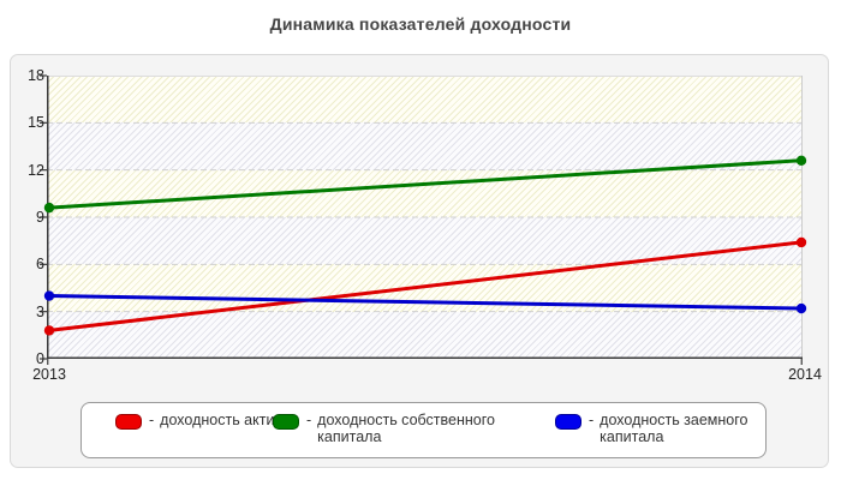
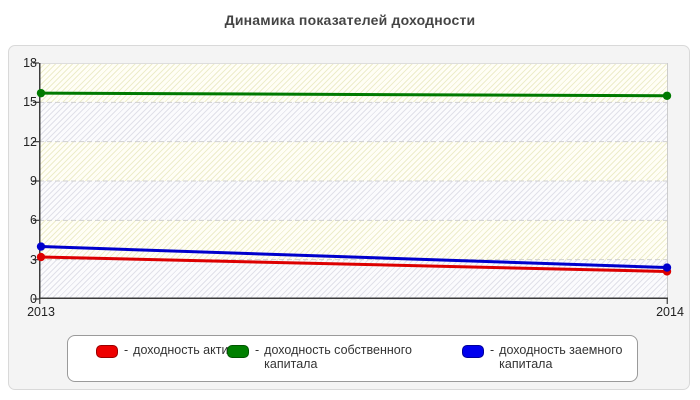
доходность активов/2013: 1.8 -> 3.2
доходность собственного капитала/2013: 9.6 -> 15.7
доходность активов/2014: 7.4 -> 2.1
доходность собственного капитала/2014: 12.6 -> 15.5
доходность заемного капитала/2014: 3.2 -> 2.4
